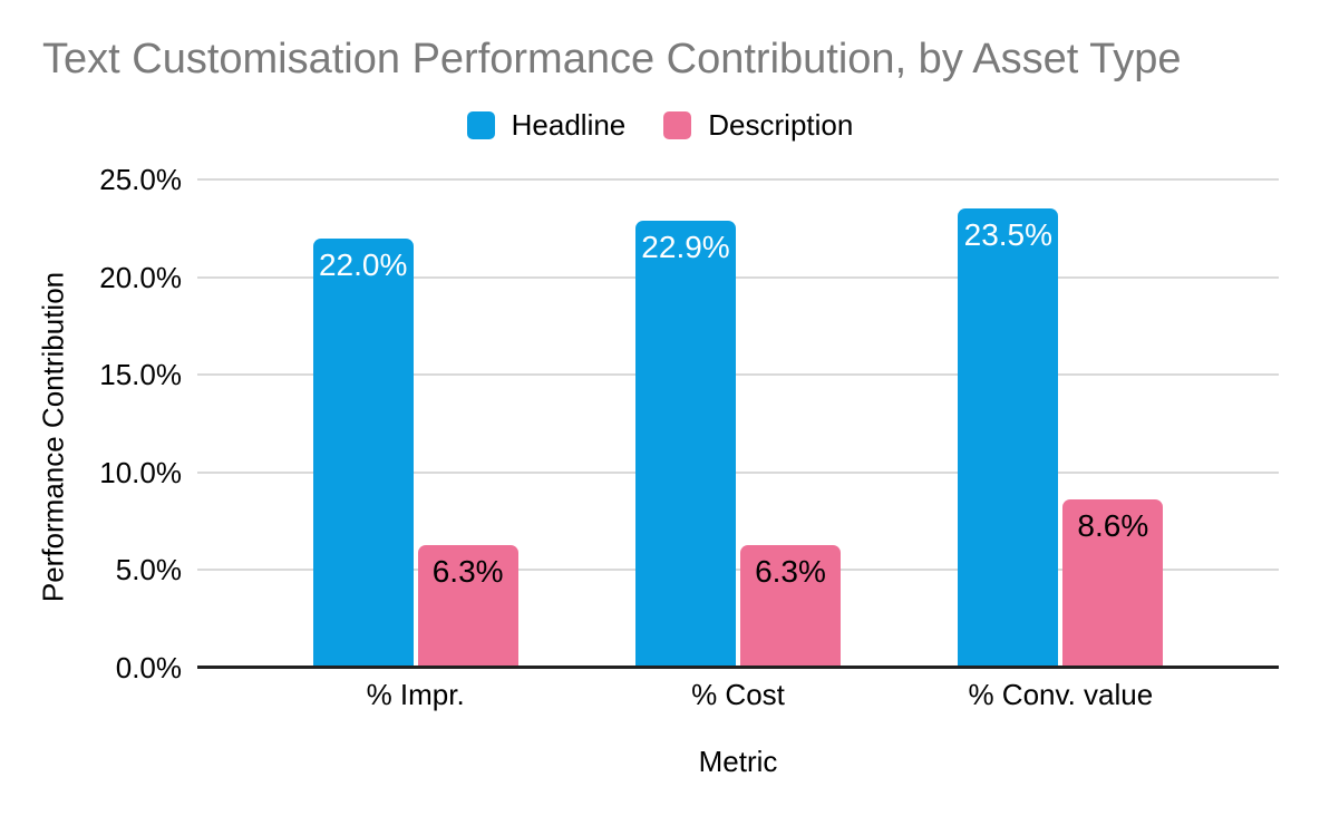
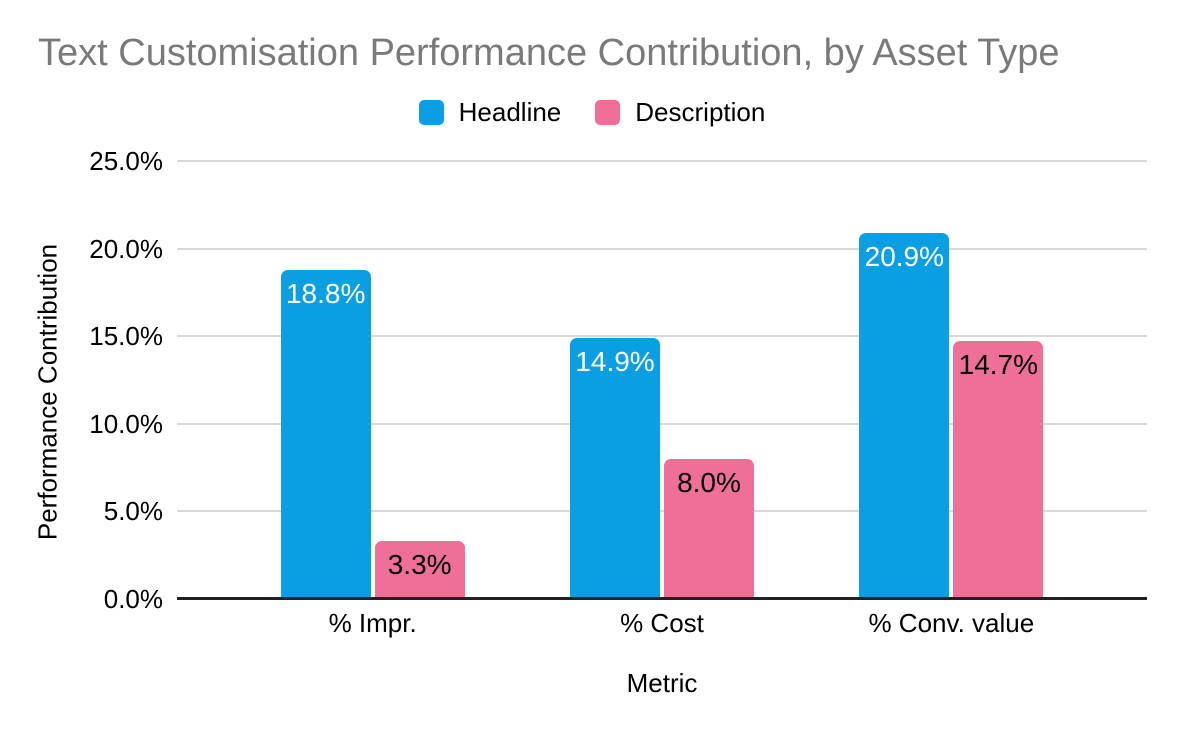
Headline/% Impr.: 22.0% -> 18.8%
Description/% Impr.: 6.3% -> 3.3%
Headline/% Cost: 22.9% -> 14.9%
Description/% Cost: 6.3% -> 8.0%
Headline/% Conv. value: 23.5% -> 20.9%
Description/% Conv. value: 8.6% -> 14.7%
